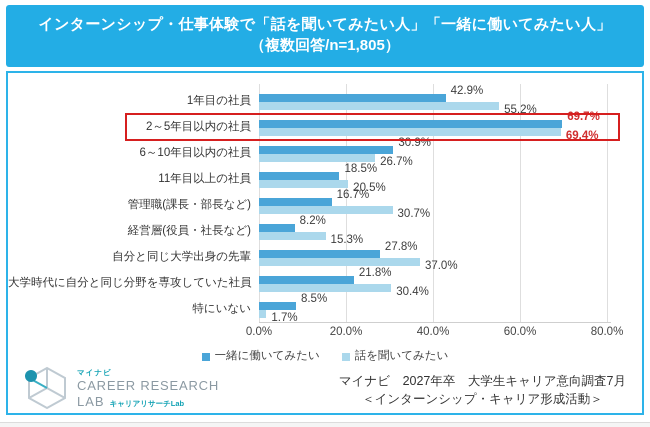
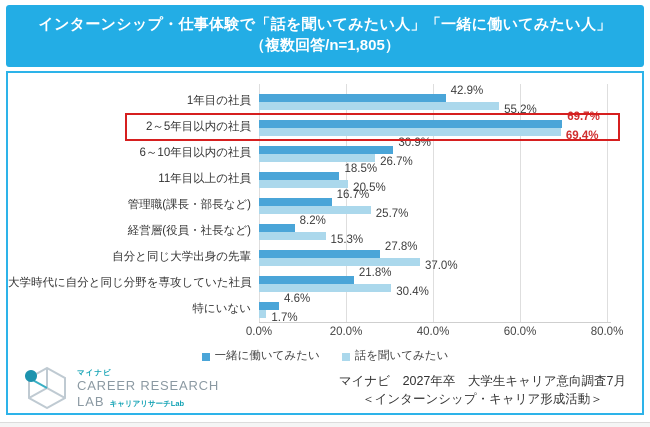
話を聞いてみたい/管理職(課長・部長など): 30.7% -> 25.7%
一緒に働いてみたい/特にいない: 8.5% -> 4.6%
